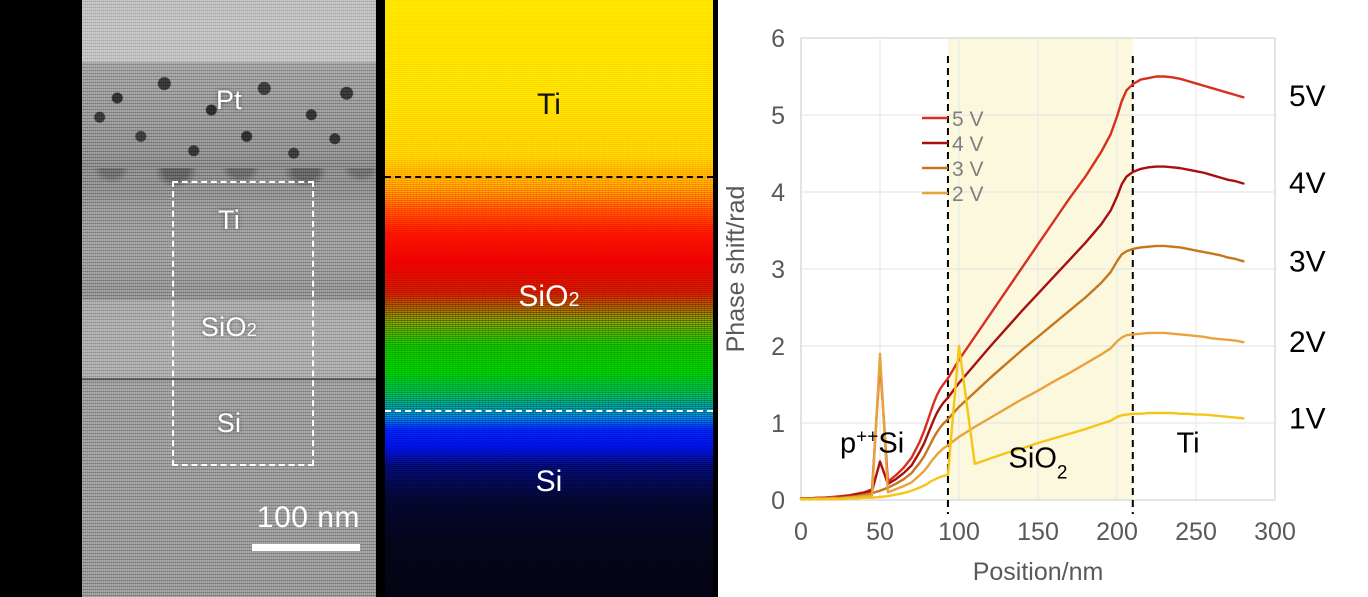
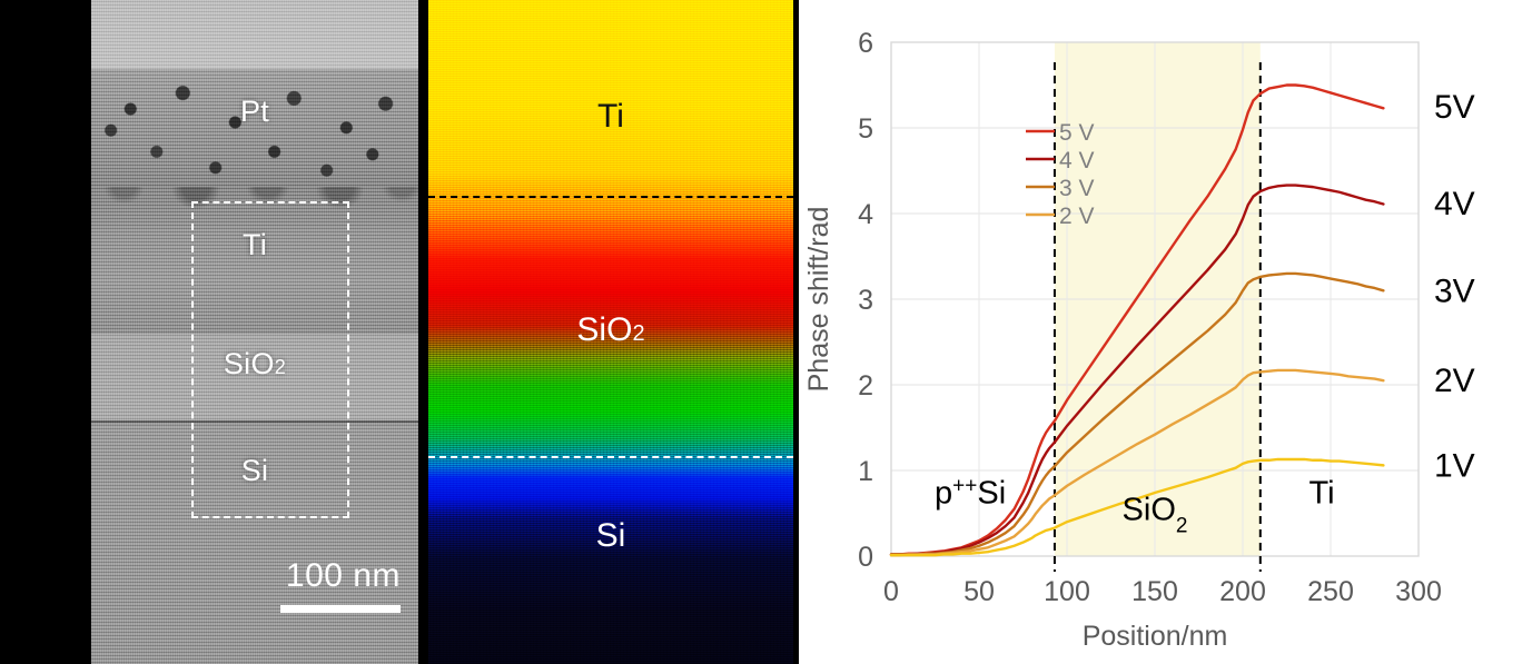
5 V/50: 1.8 -> 0.2
4 V/50: 0.5 -> 0.2
2 V/50: 1.9 -> 0.1
1 V/100: 2.0 -> 0.4
